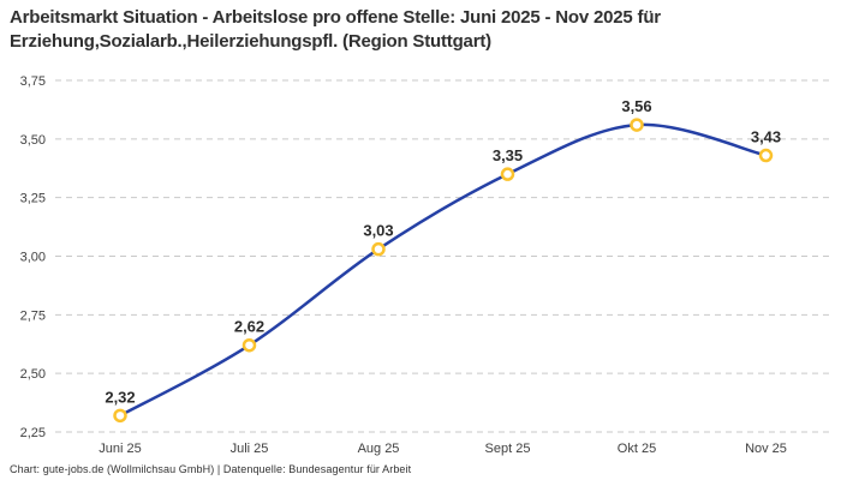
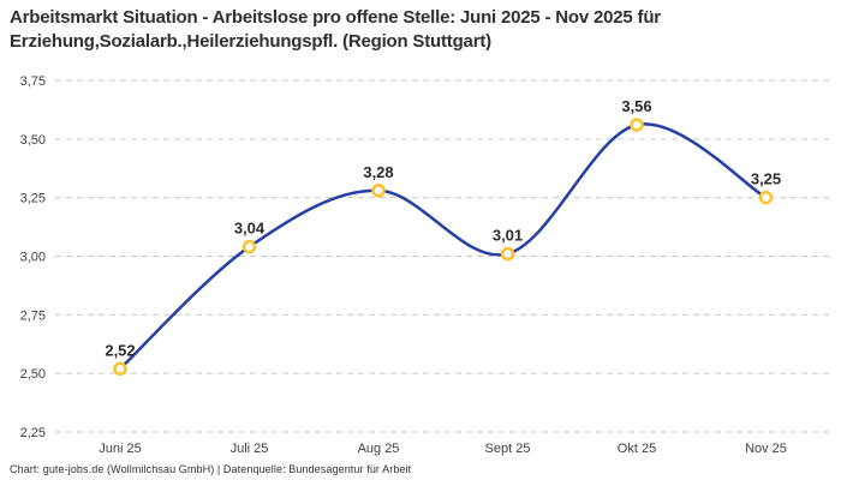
Juni 25: 2,32 -> 2,52
Juli 25: 2,62 -> 3,04
Aug 25: 3,03 -> 3,28
Sept 25: 3,35 -> 3,01
Nov 25: 3,43 -> 3,25
